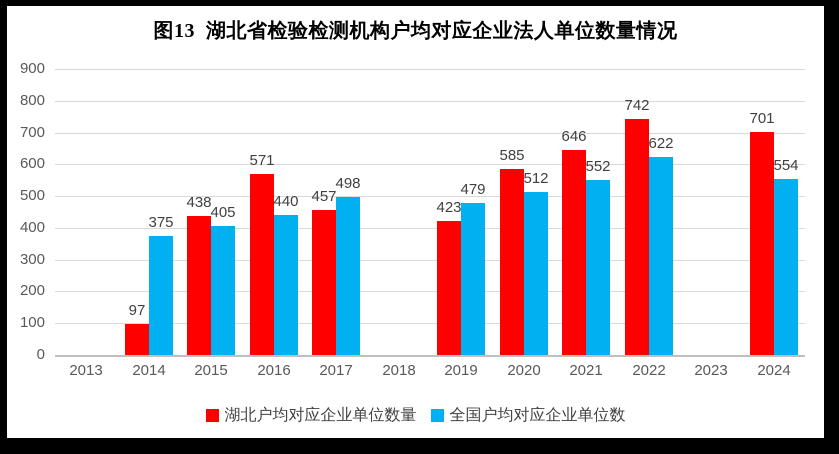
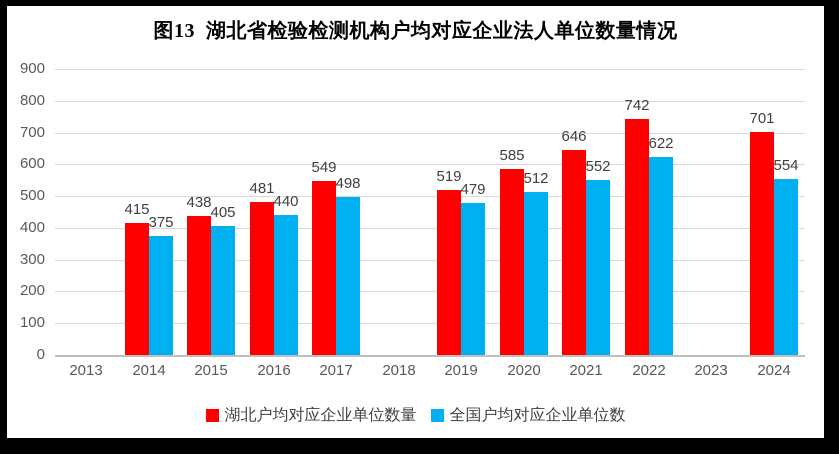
湖北户均对应企业单位数量/2014: 97 -> 415
湖北户均对应企业单位数量/2016: 571 -> 481
湖北户均对应企业单位数量/2017: 457 -> 549
湖北户均对应企业单位数量/2019: 423 -> 519
